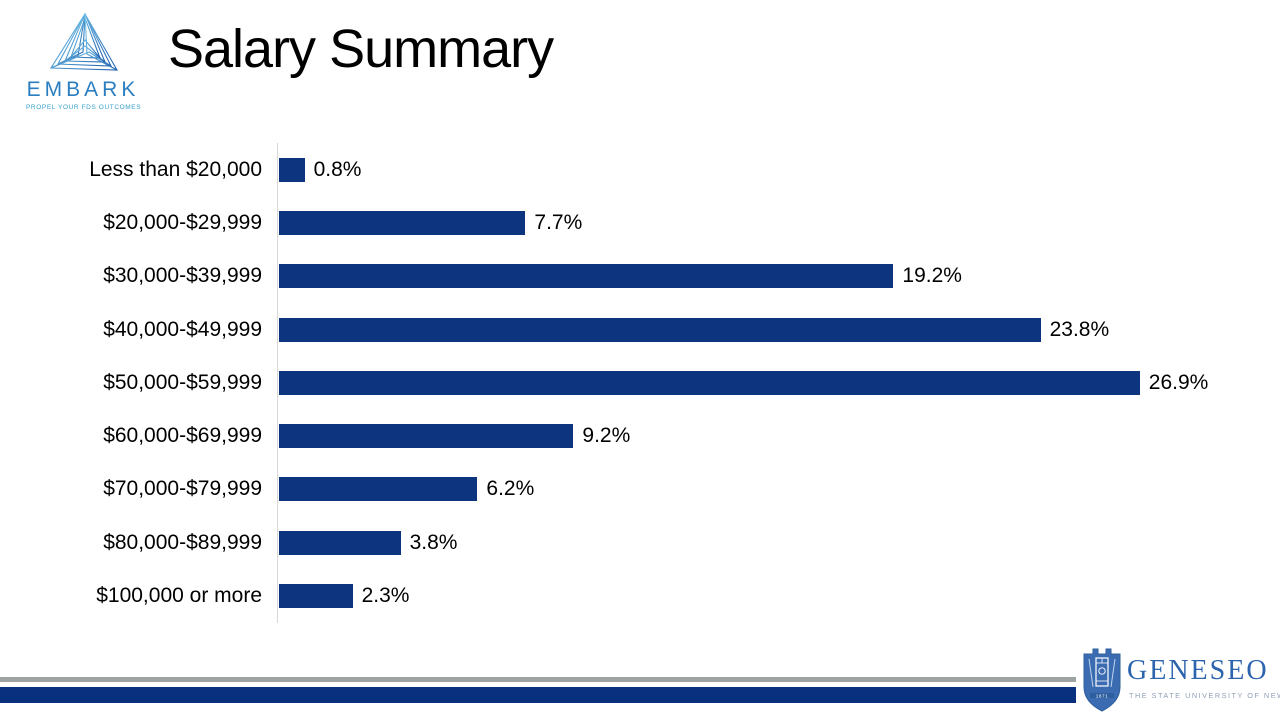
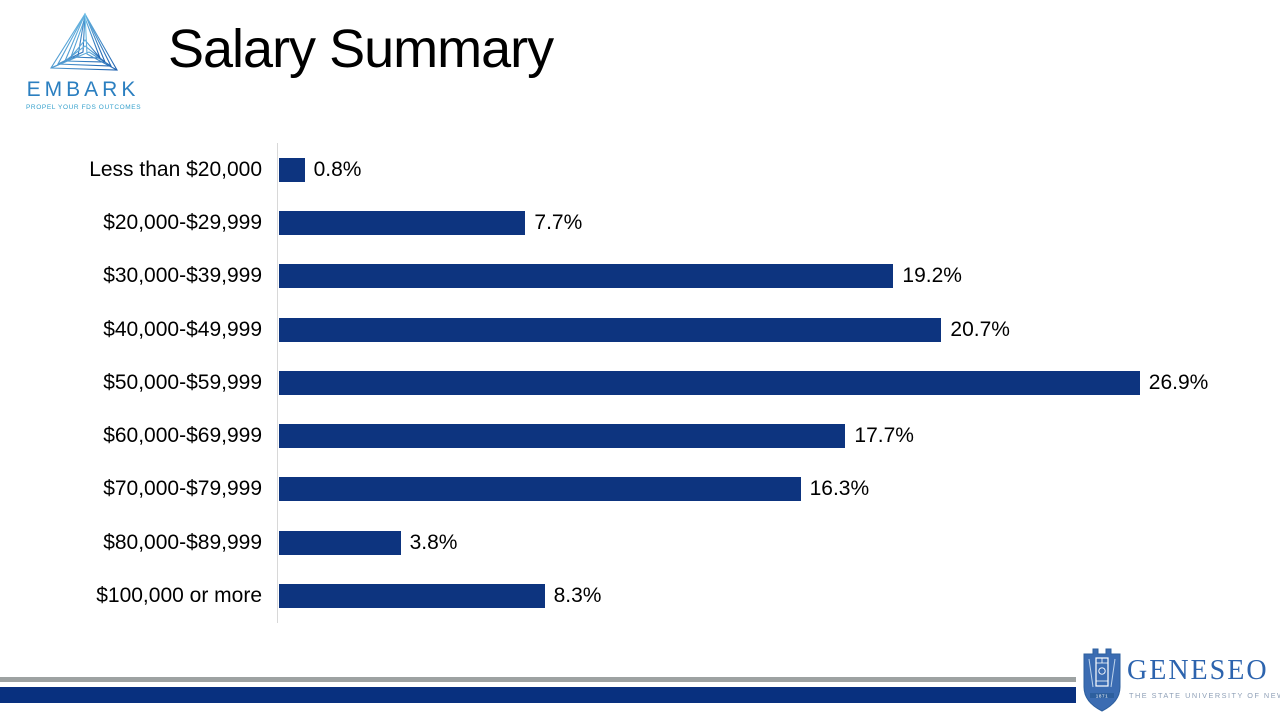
$40,000-$49,999: 23.8% -> 20.7%
$60,000-$69,999: 9.2% -> 17.7%
$70,000-$79,999: 6.2% -> 16.3%
$100,000 or more: 2.3% -> 8.3%
